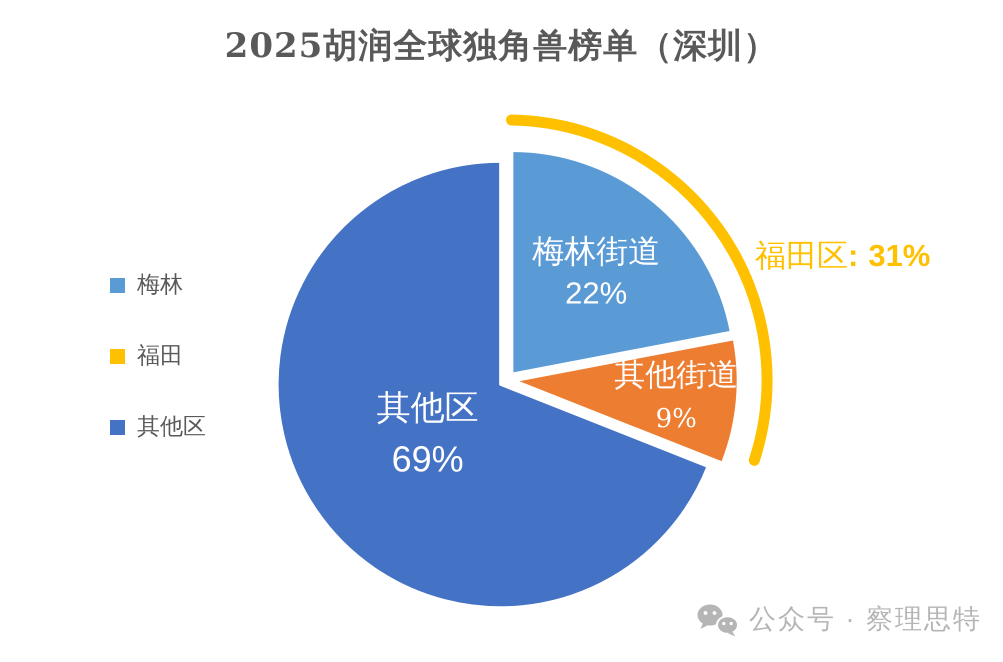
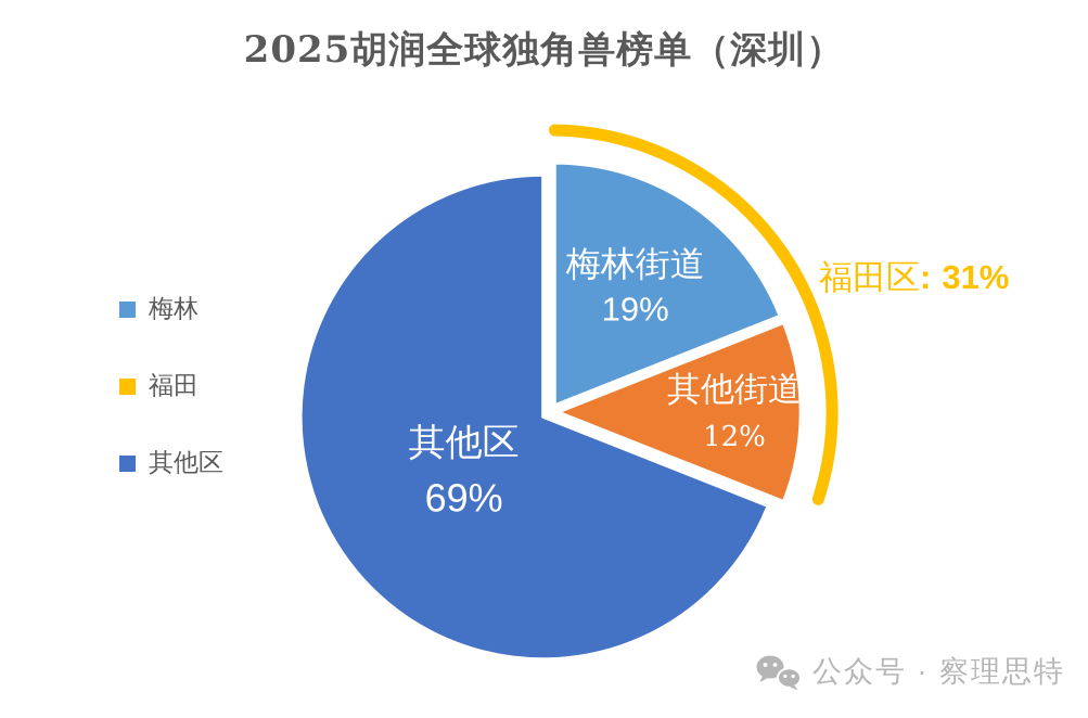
梅林街道: 22% -> 19%
其他街道: 9% -> 12%
